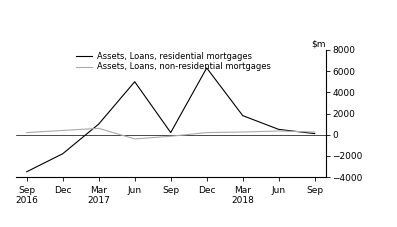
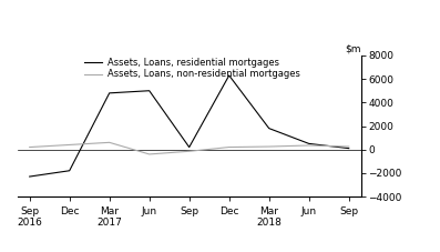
Assets, Loans, residential mortgages/Sep 2016: -3500 -> -2300
Assets, Loans, residential mortgages/Mar 2017: 1000 -> 4800
